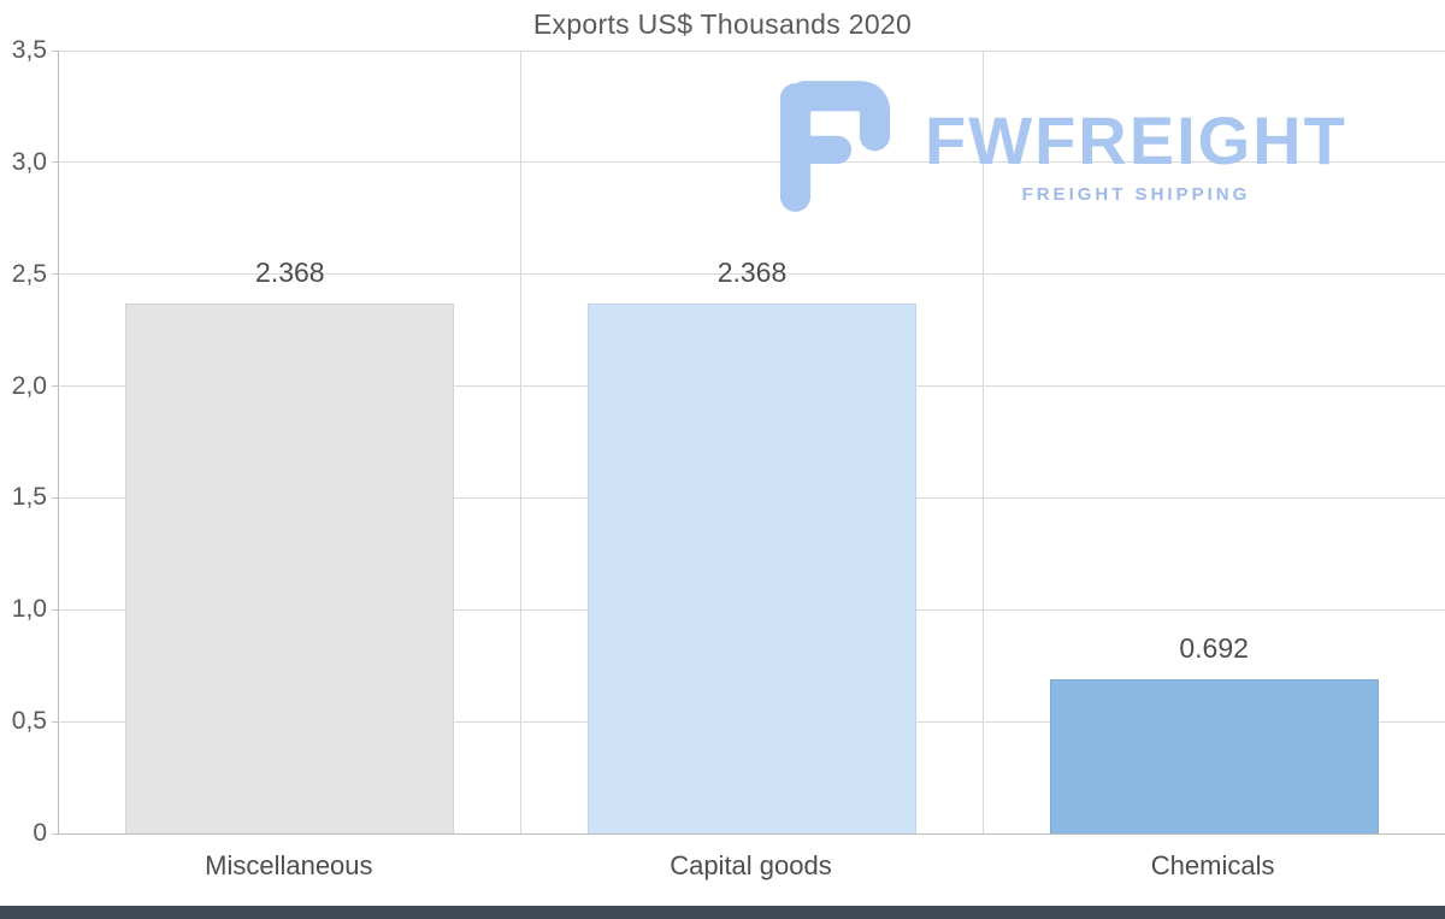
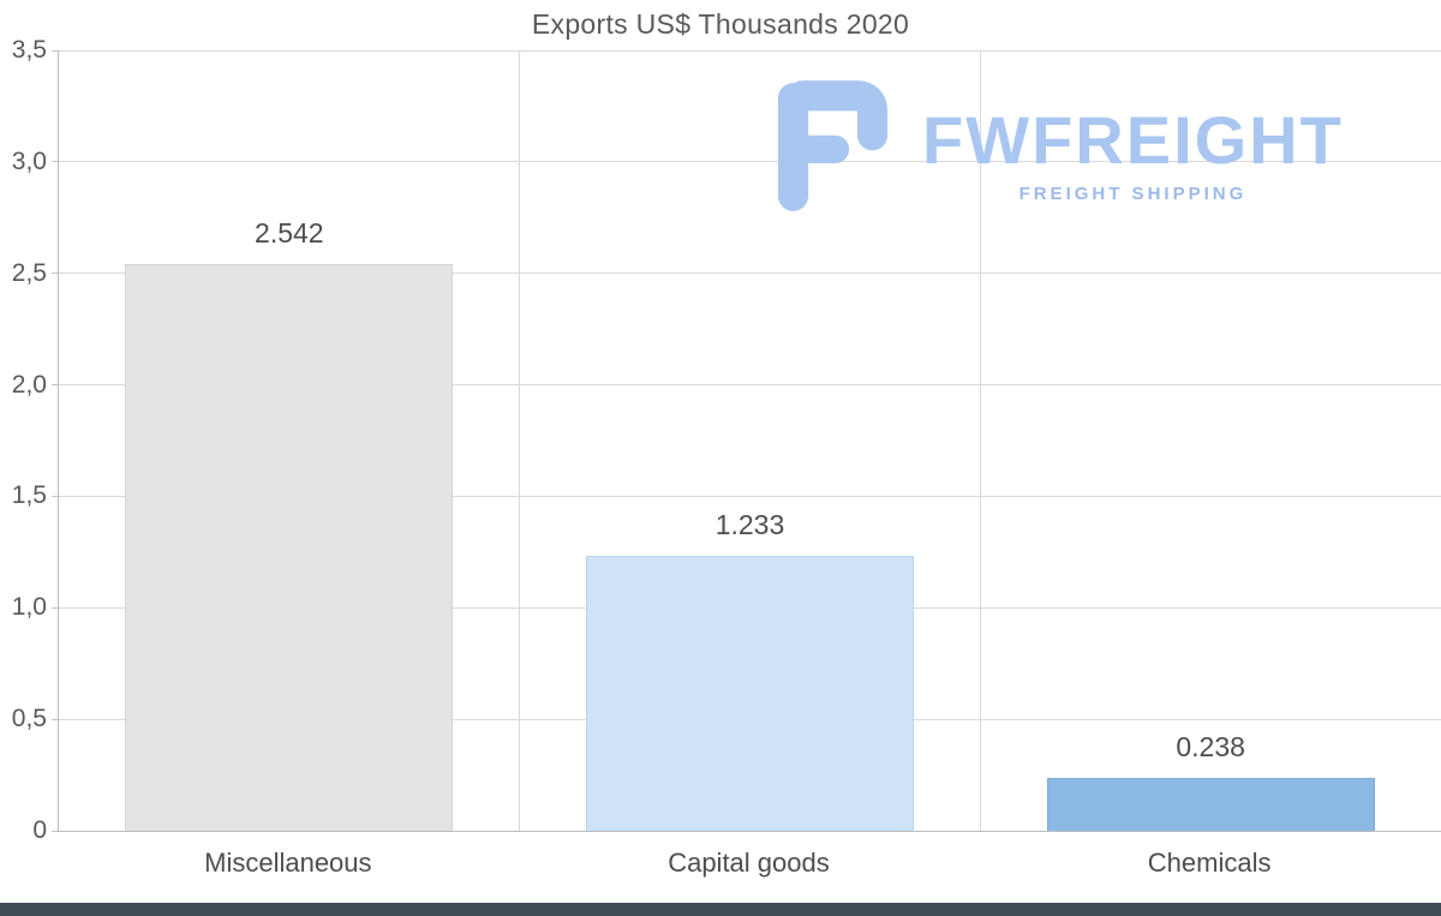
Miscellaneous: 2.368 -> 2.542
Capital goods: 2.368 -> 1.233
Chemicals: 0.692 -> 0.238
